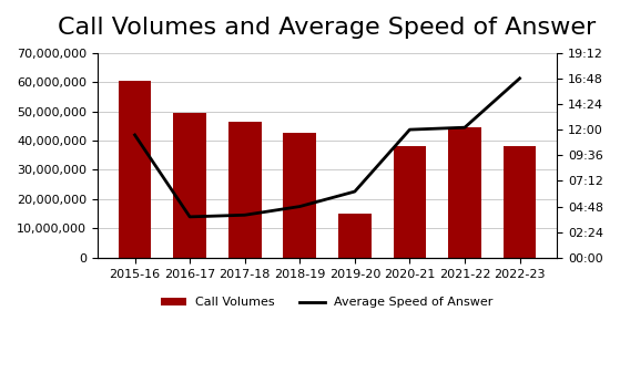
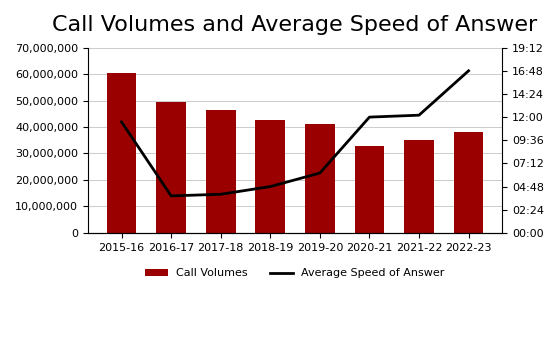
Call Volumes/2019-20: 15,000,000 -> 41,000,000
Call Volumes/2020-21: 38,000,000 -> 33,000,000
Call Volumes/2021-22: 44,500,000 -> 35,000,000
